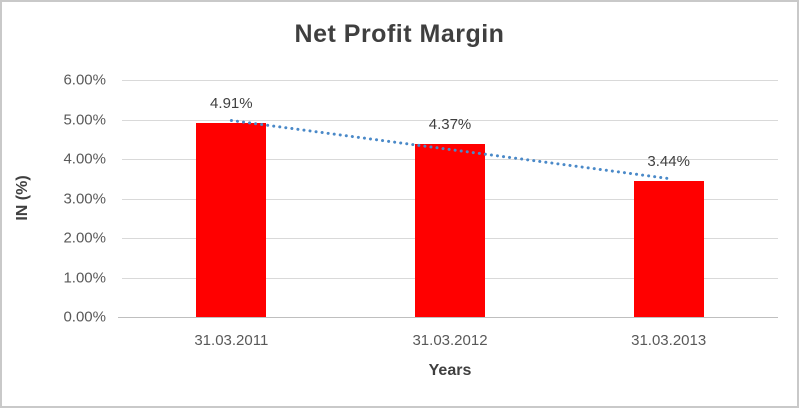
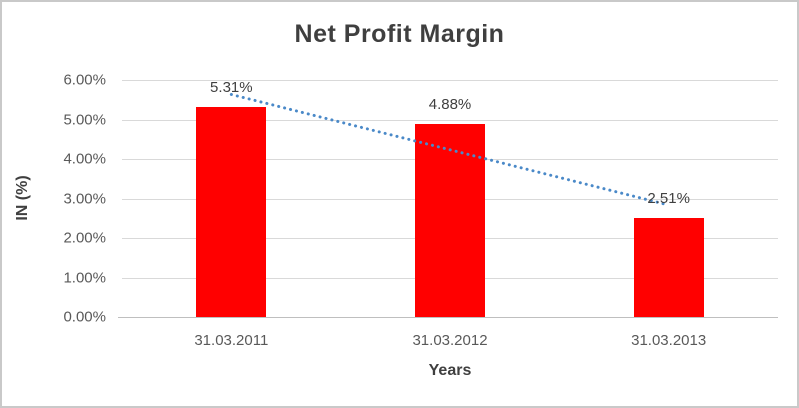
31.03.2011: 4.91% -> 5.31%
31.03.2012: 4.37% -> 4.88%
31.03.2013: 3.44% -> 2.51%
